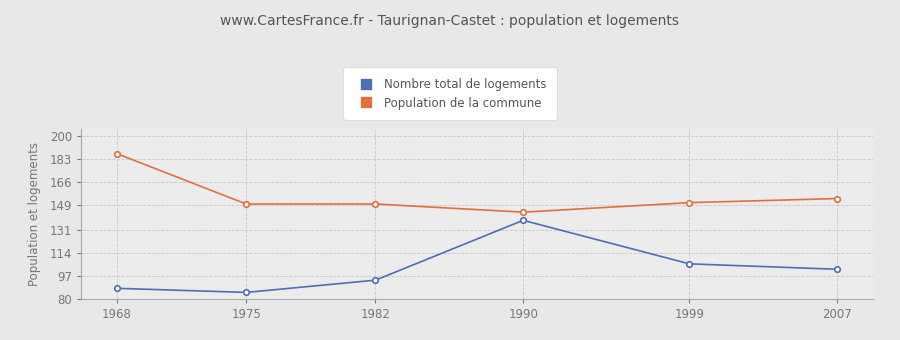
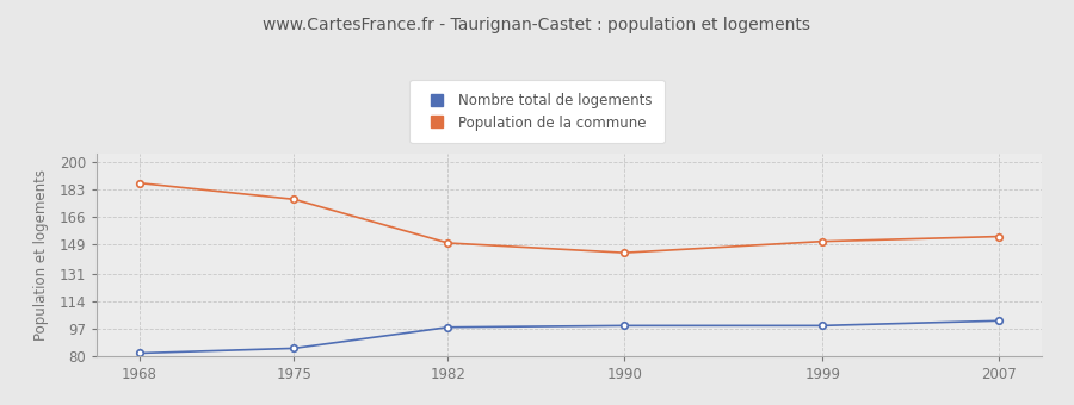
Nombre total de logements/1968: 88 -> 82
Population de la commune/1975: 150 -> 177
Nombre total de logements/1982: 94 -> 98
Nombre total de logements/1990: 138 -> 99
Nombre total de logements/1999: 106 -> 99
